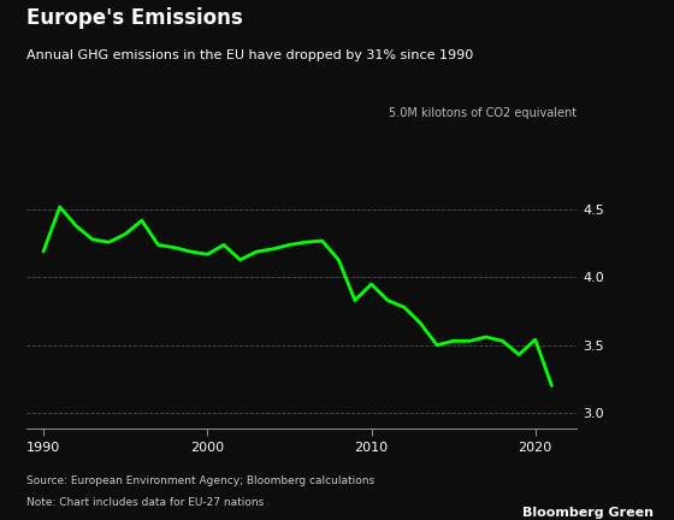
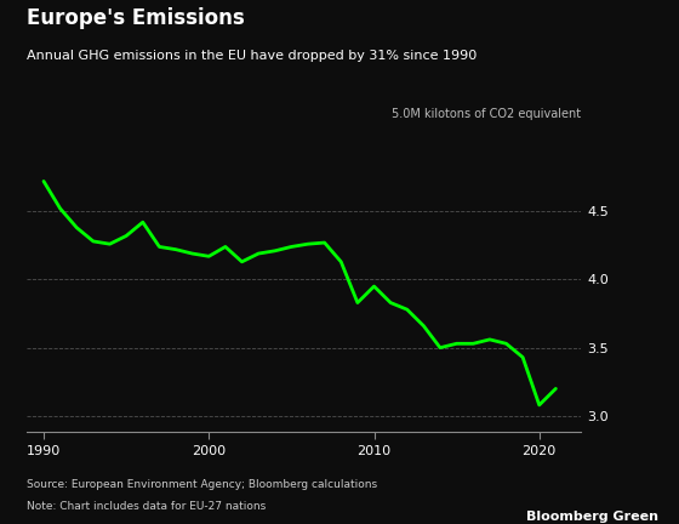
1990: 4.19 -> 4.72
2020: 3.54 -> 3.08
